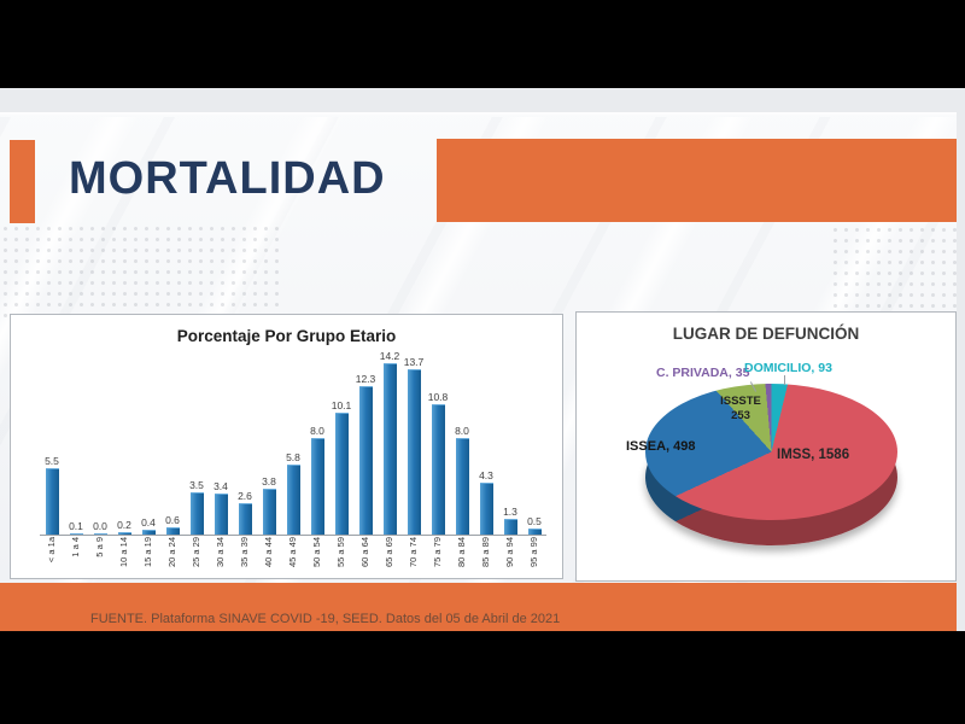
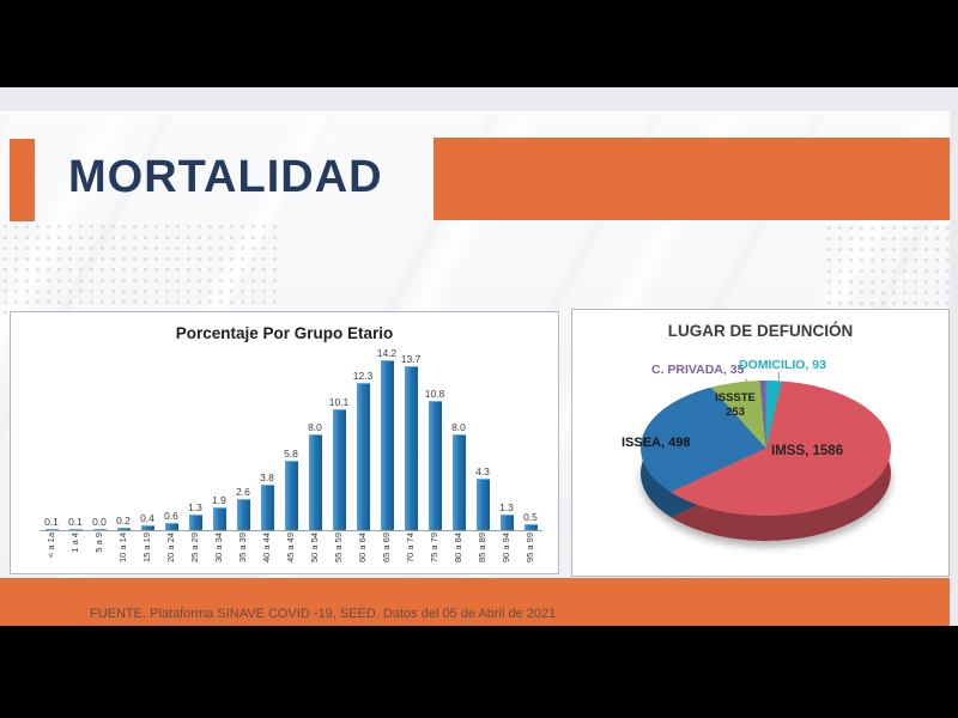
Porcentaje Por Grupo Etario/< a 1a: 5.5 -> 0.1
Porcentaje Por Grupo Etario/25 a 29: 3.5 -> 1.3
Porcentaje Por Grupo Etario/30 a 34: 3.4 -> 1.9
